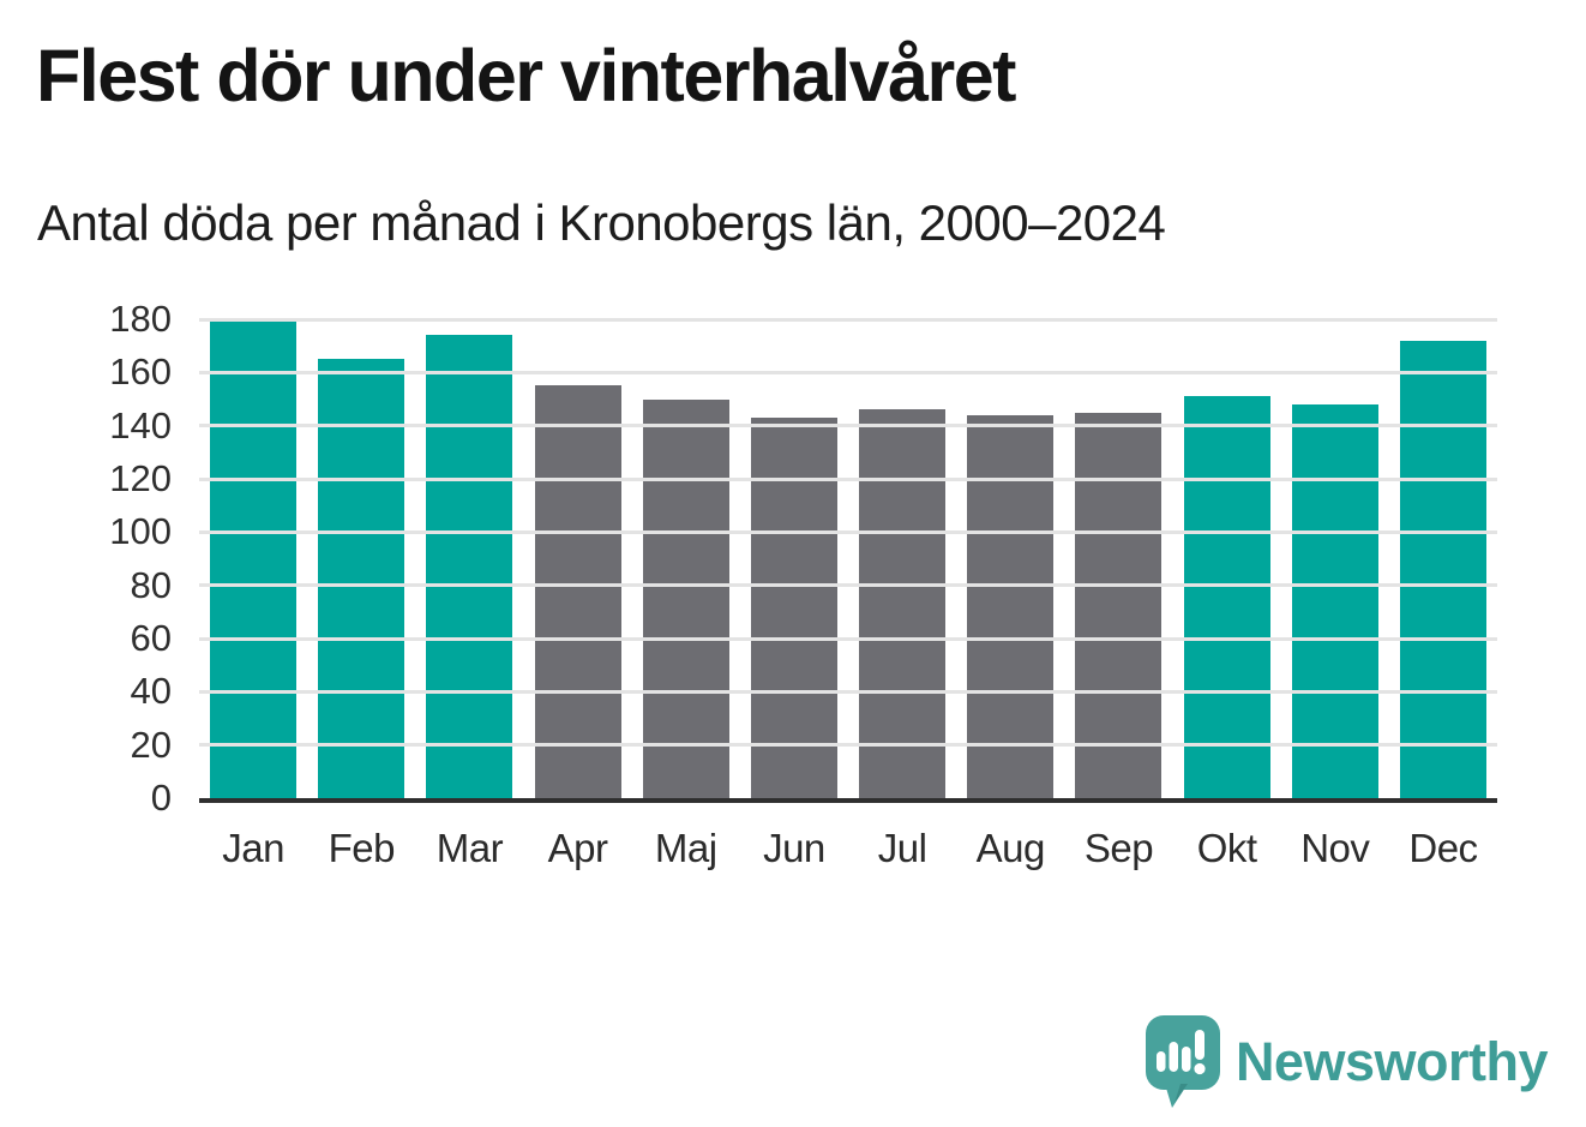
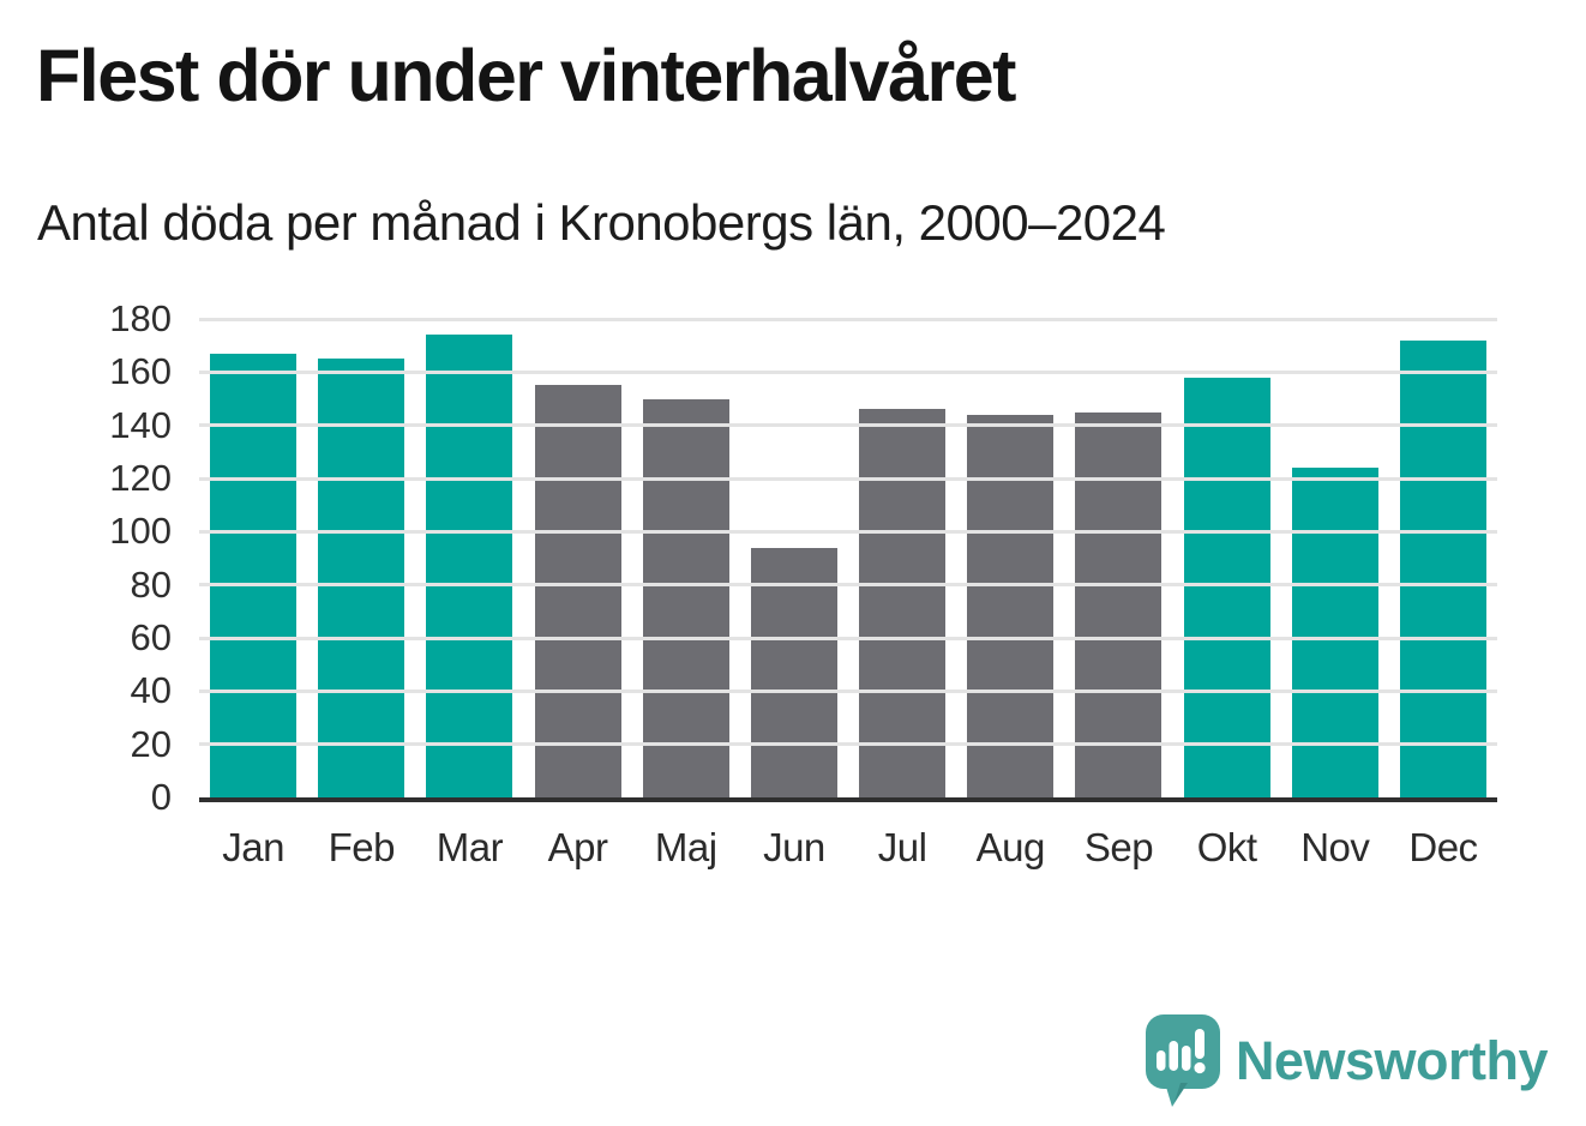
Jan: 180 -> 167
Jun: 143 -> 94
Okt: 151 -> 158
Nov: 148 -> 124
